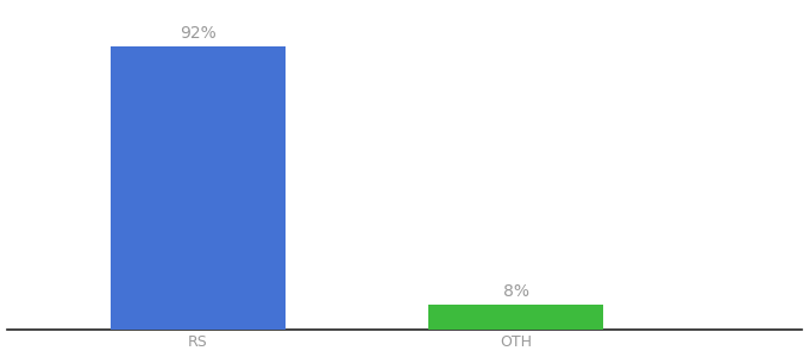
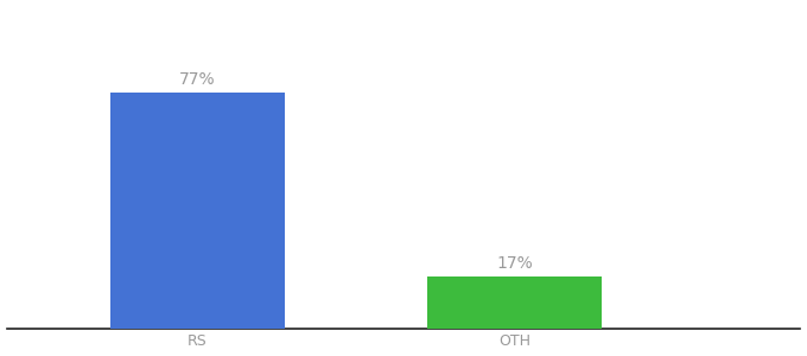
RS: 92% -> 77%
OTH: 8% -> 17%
